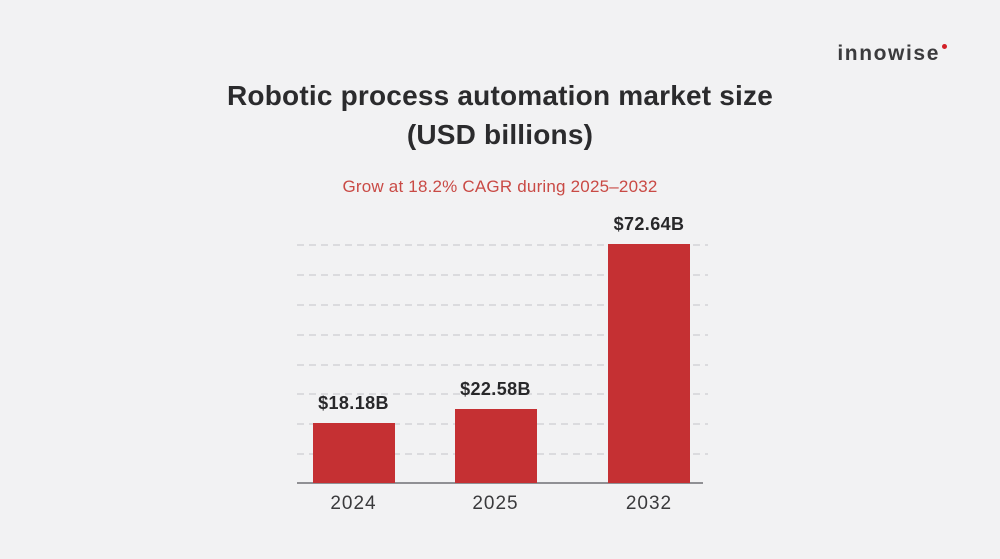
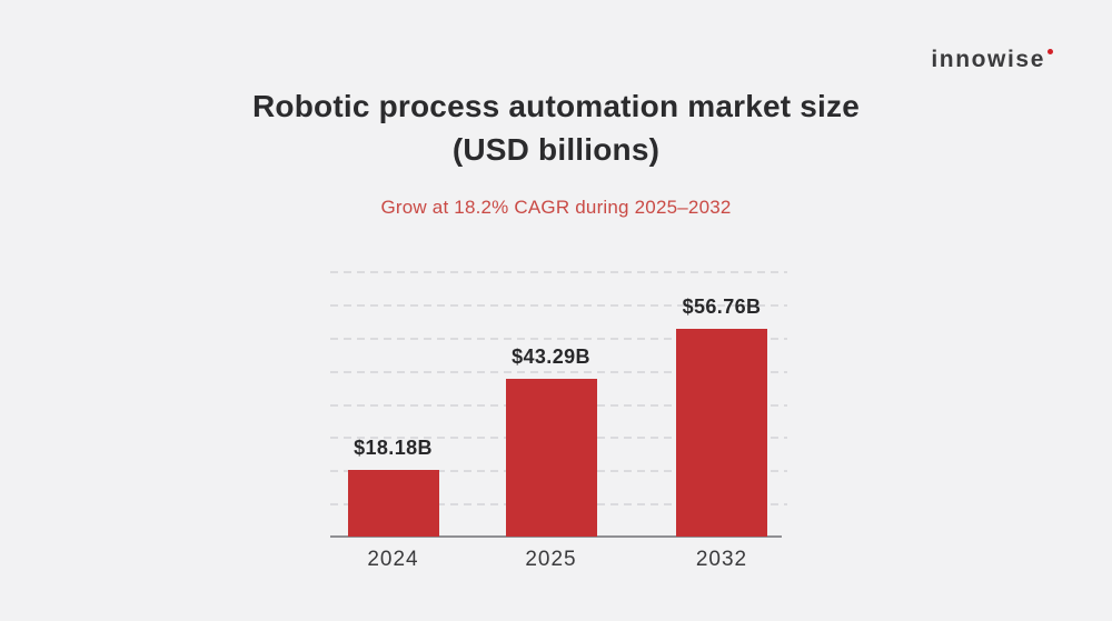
2025: $22.58B -> $43.29B
2032: $72.64B -> $56.76B
